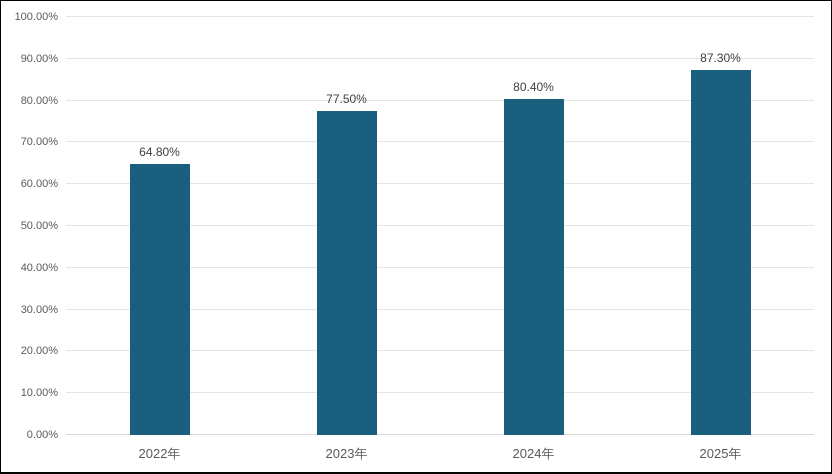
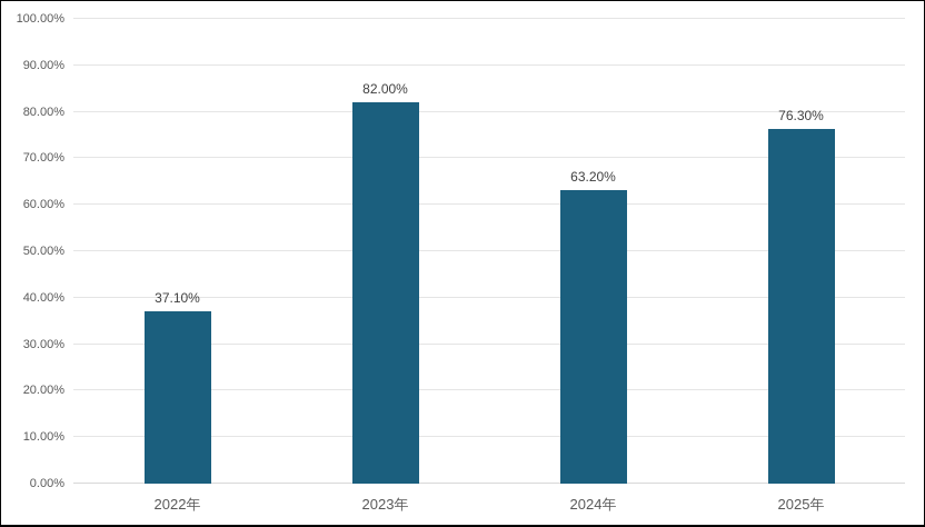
2022年: 64.80% -> 37.10%
2023年: 77.50% -> 82.00%
2024年: 80.40% -> 63.20%
2025年: 87.30% -> 76.30%
